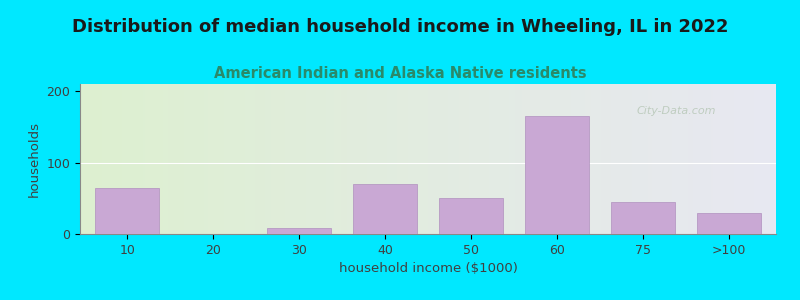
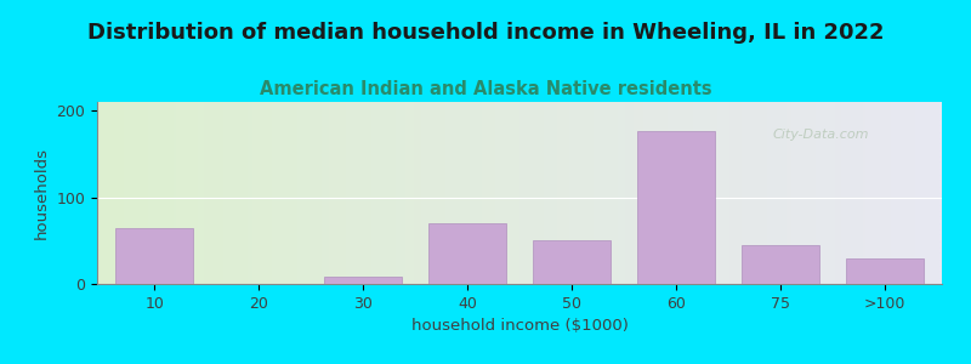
60: 165 -> 176
